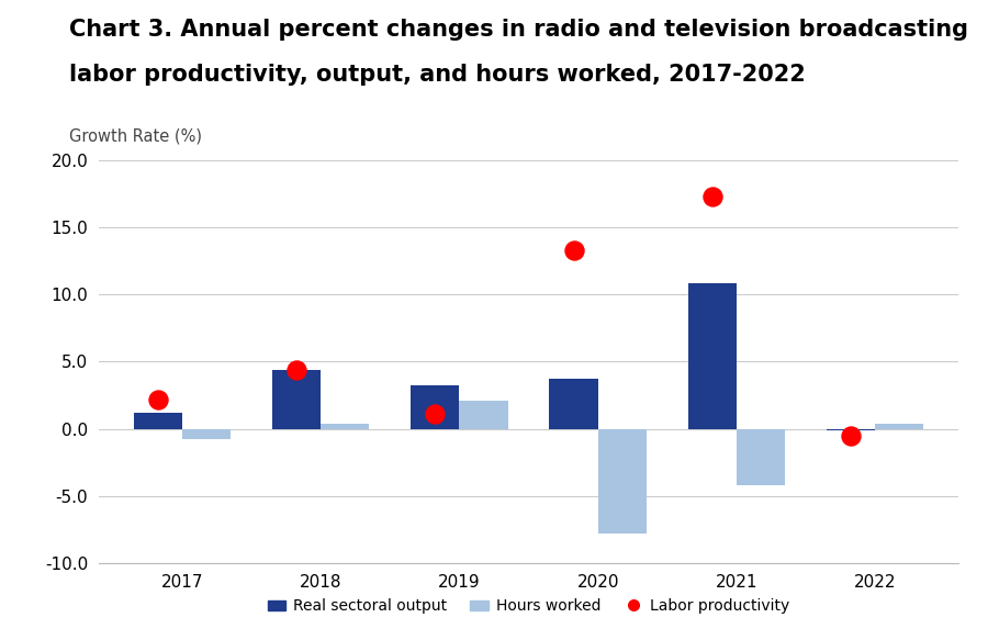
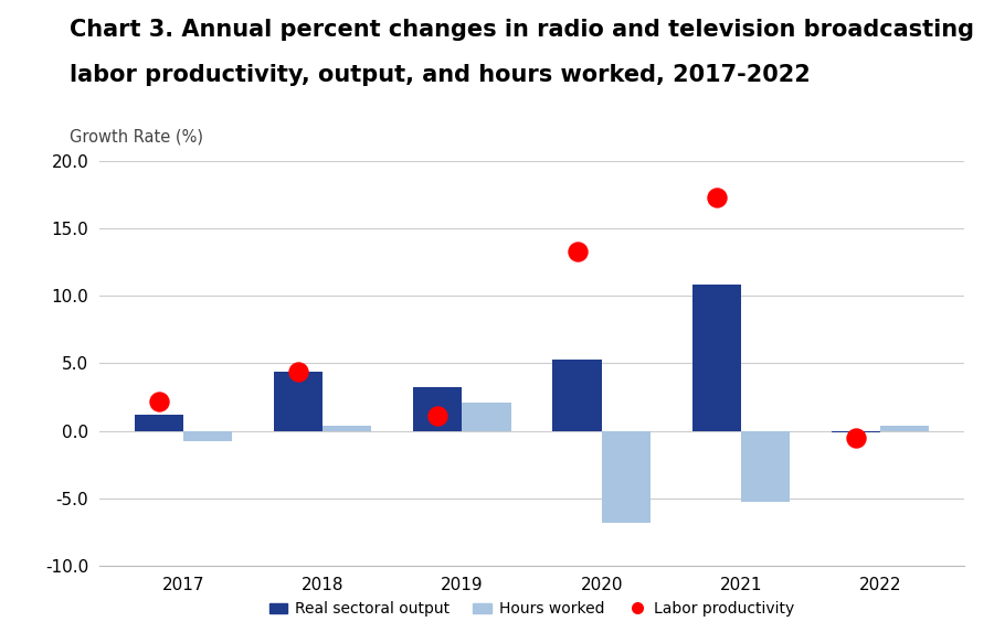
Real sectoral output/2020: 3.7 -> 5.3
Hours worked/2020: -7.8 -> -6.8
Hours worked/2021: -4.2 -> -5.3
